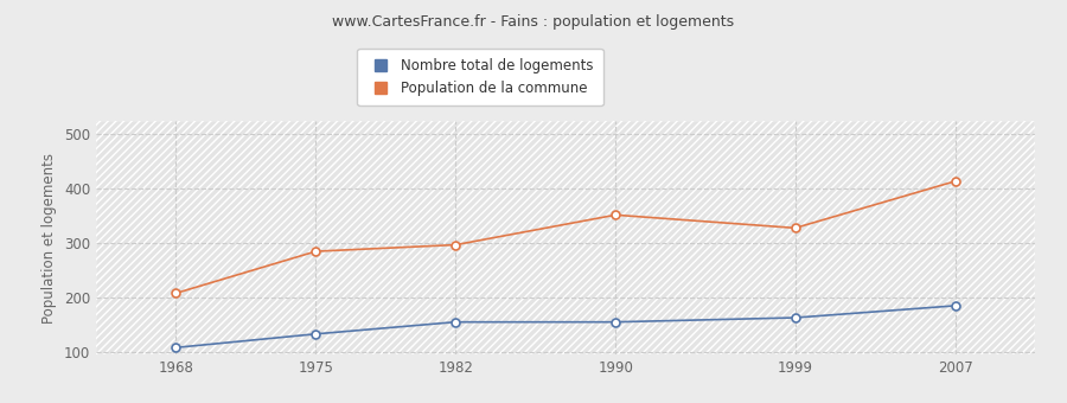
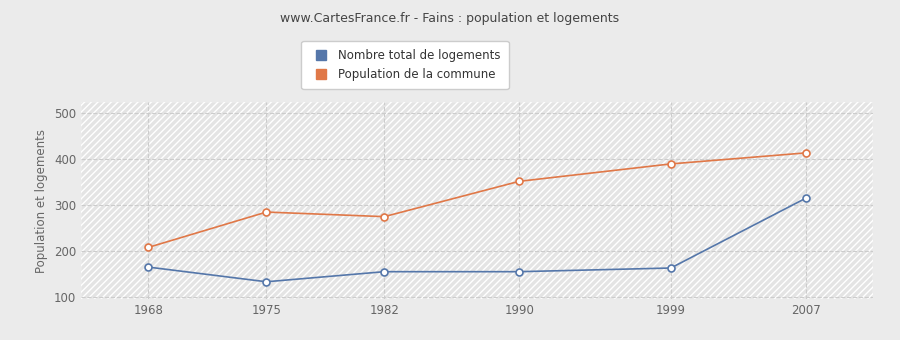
Nombre total de logements/1968: 108 -> 165
Population de la commune/1982: 297 -> 275
Population de la commune/1999: 328 -> 390
Nombre total de logements/2007: 185 -> 315
